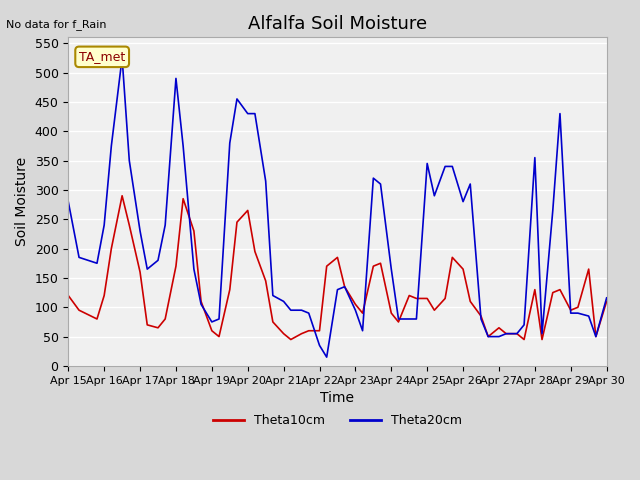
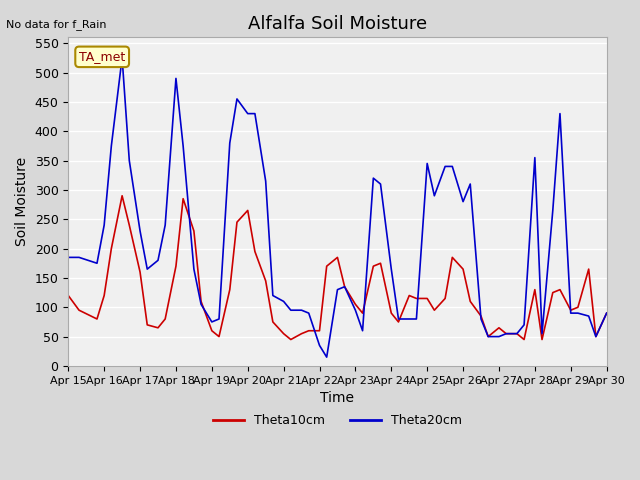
Theta20cm/Apr 15: 280 -> 185
Theta10cm/Apr 30: 110 -> 90
Theta20cm/Apr 30: 116 -> 90
